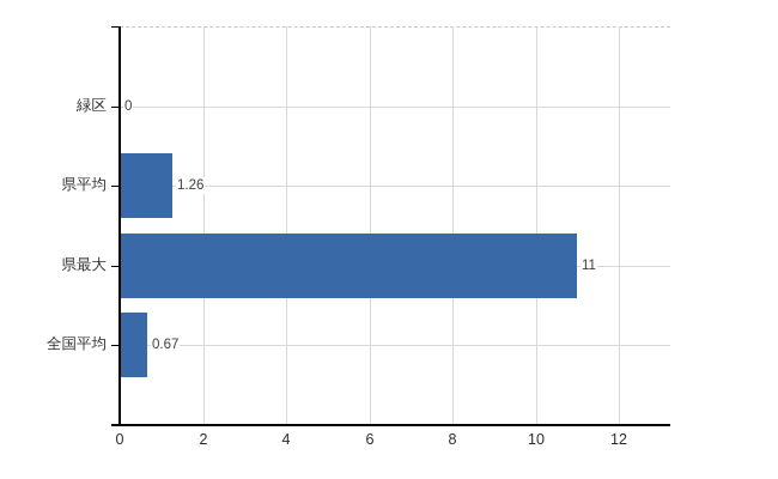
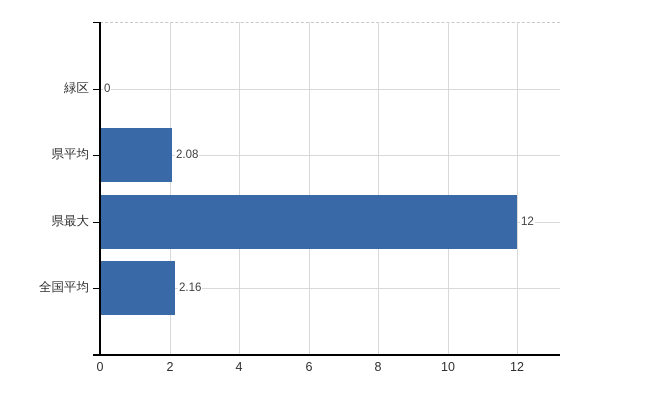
県平均: 1.26 -> 2.08
県最大: 11 -> 12
全国平均: 0.67 -> 2.16
